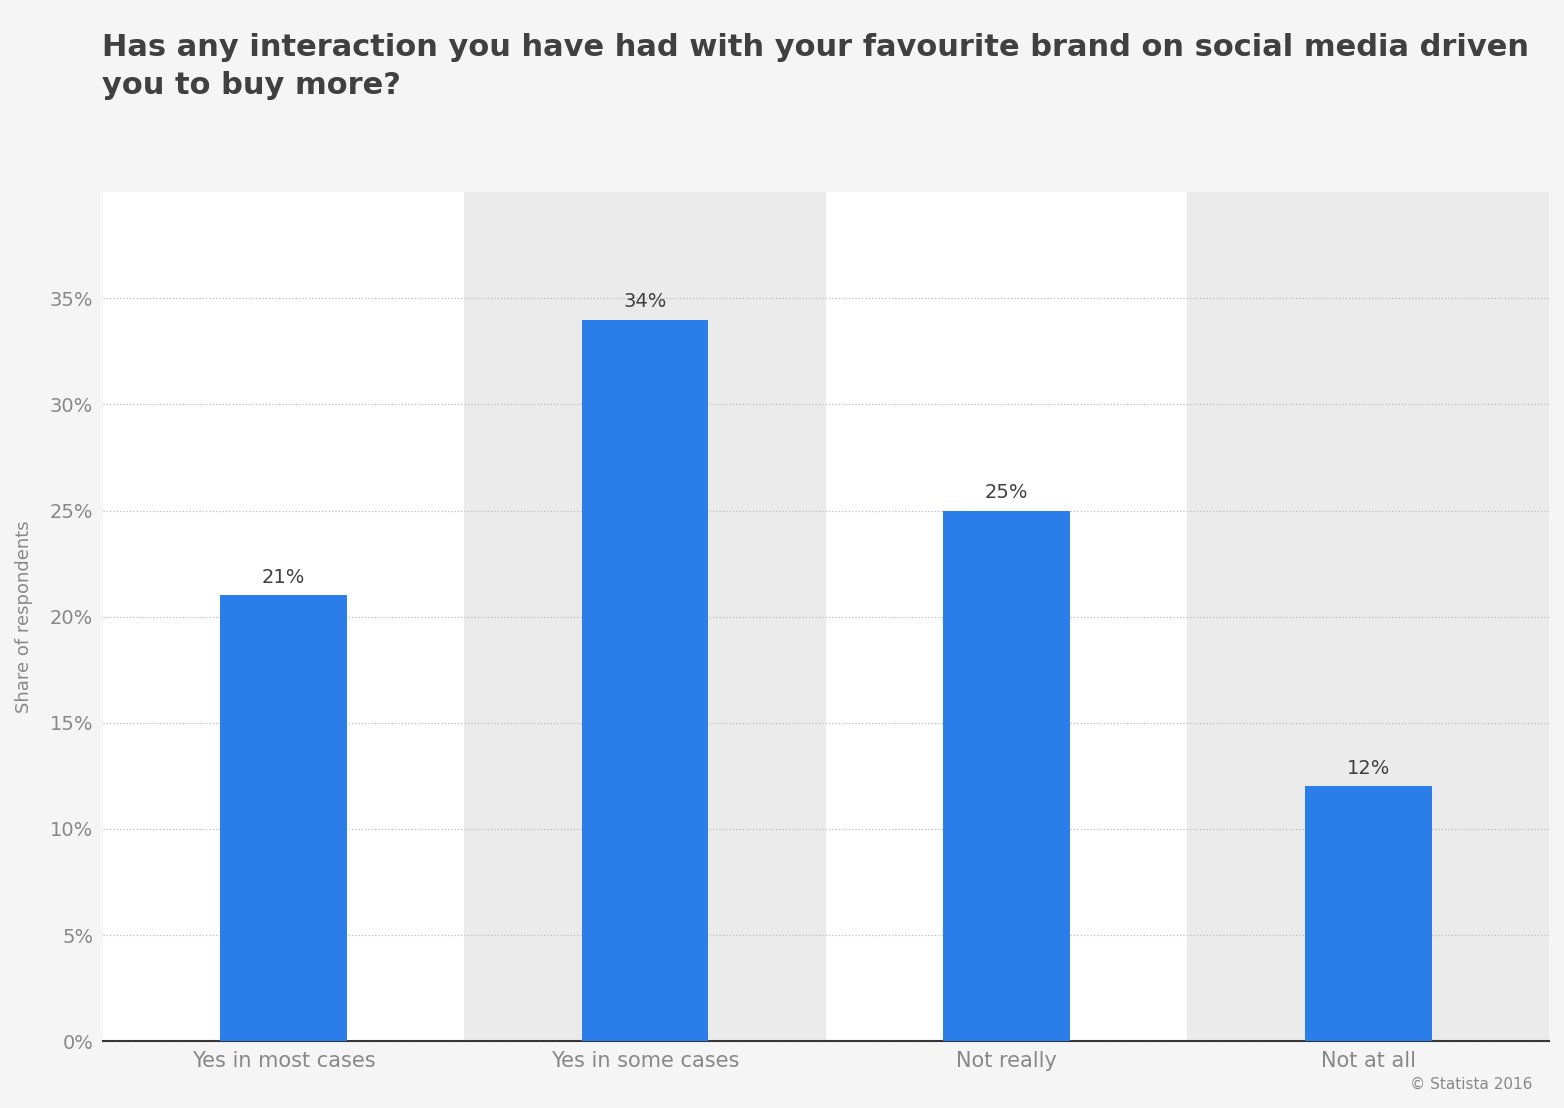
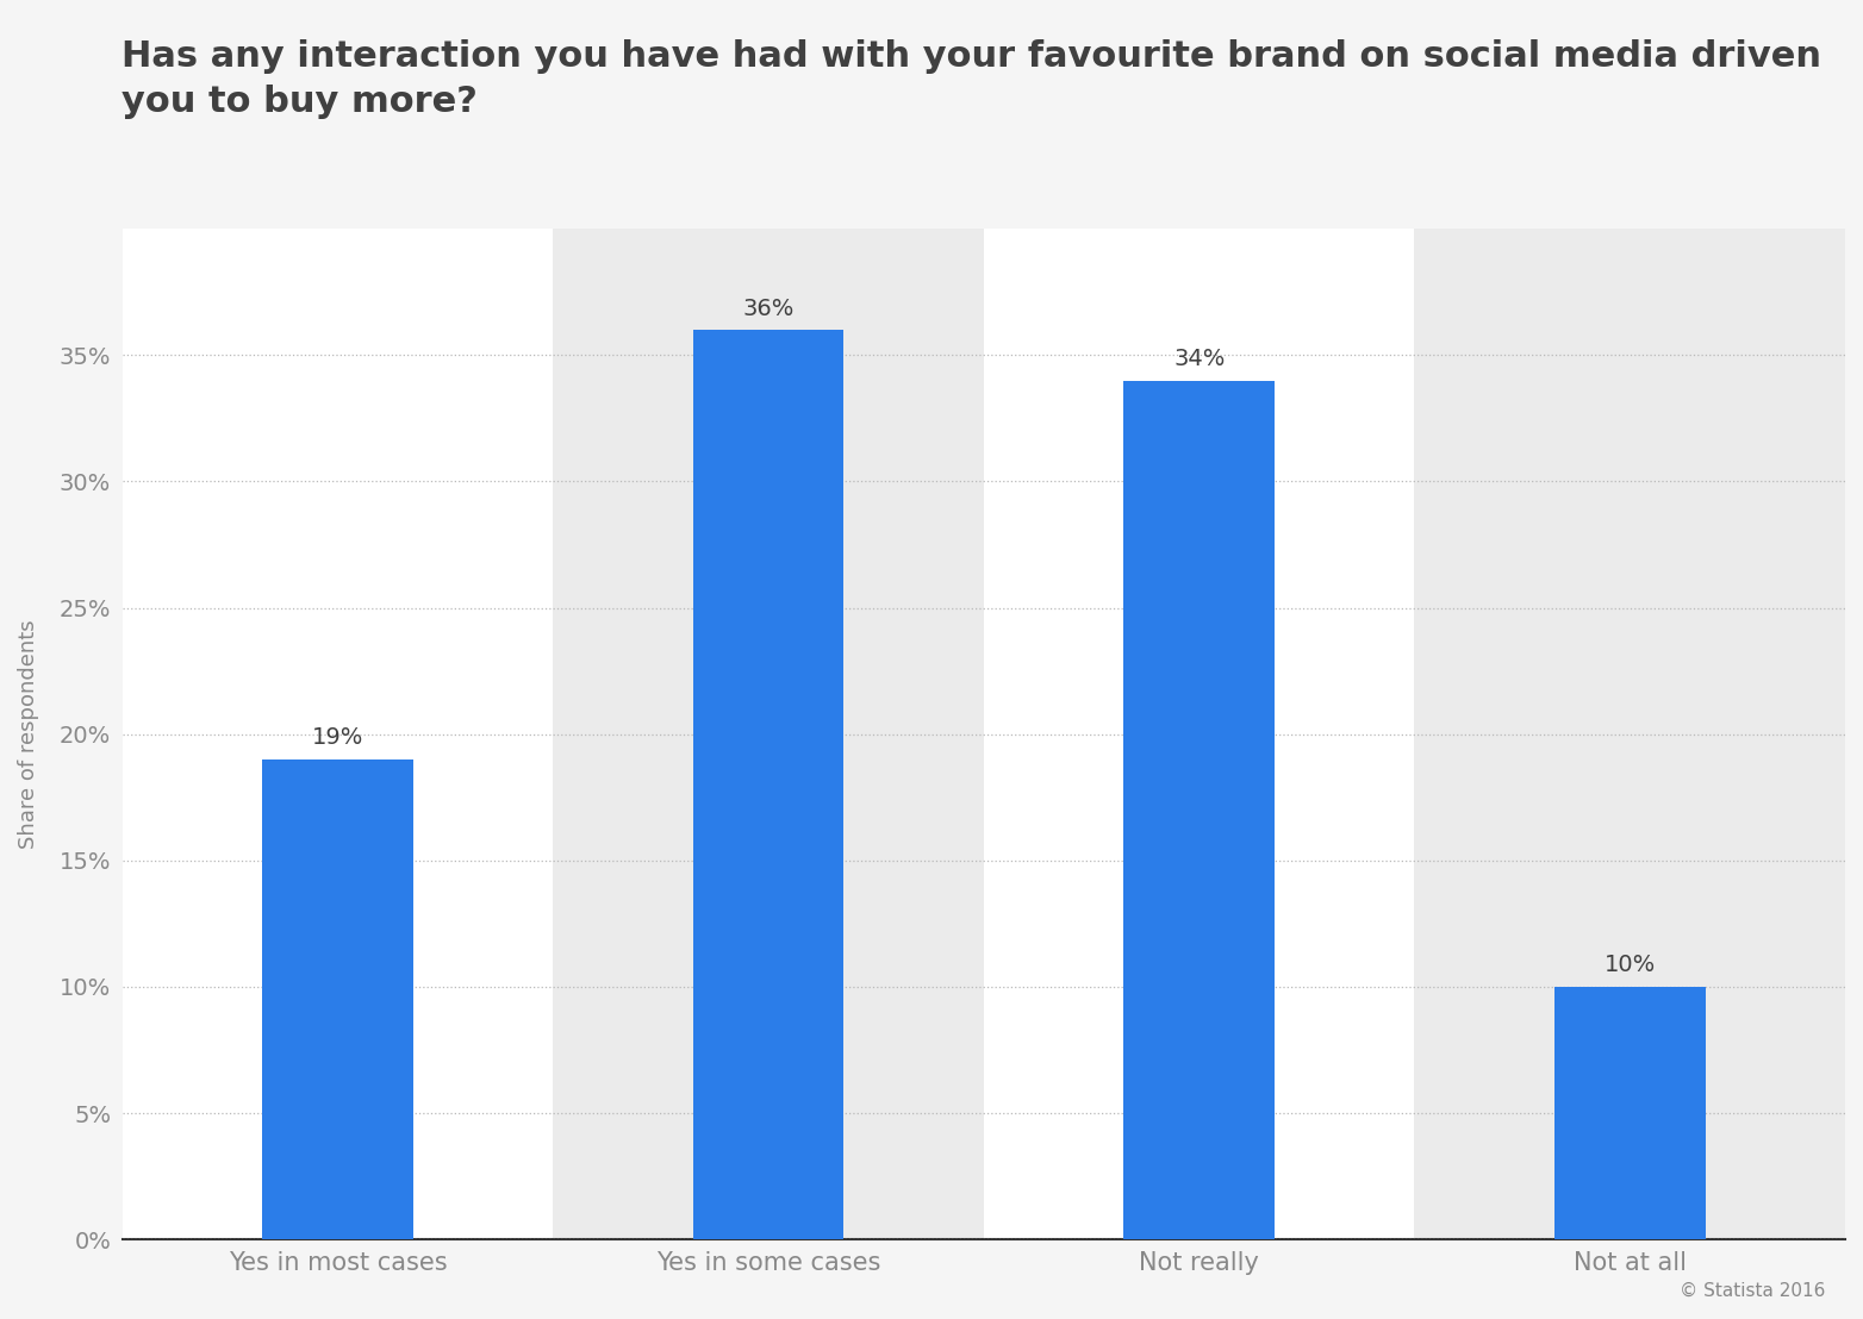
Yes in most cases: 21% -> 19%
Yes in some cases: 34% -> 36%
Not really: 25% -> 34%
Not at all: 12% -> 10%
